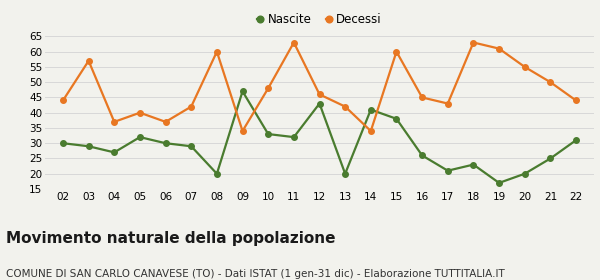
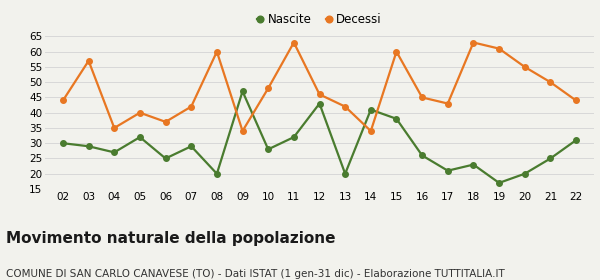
Decessi/04: 37 -> 35
Nascite/06: 30 -> 25
Nascite/10: 33 -> 28
